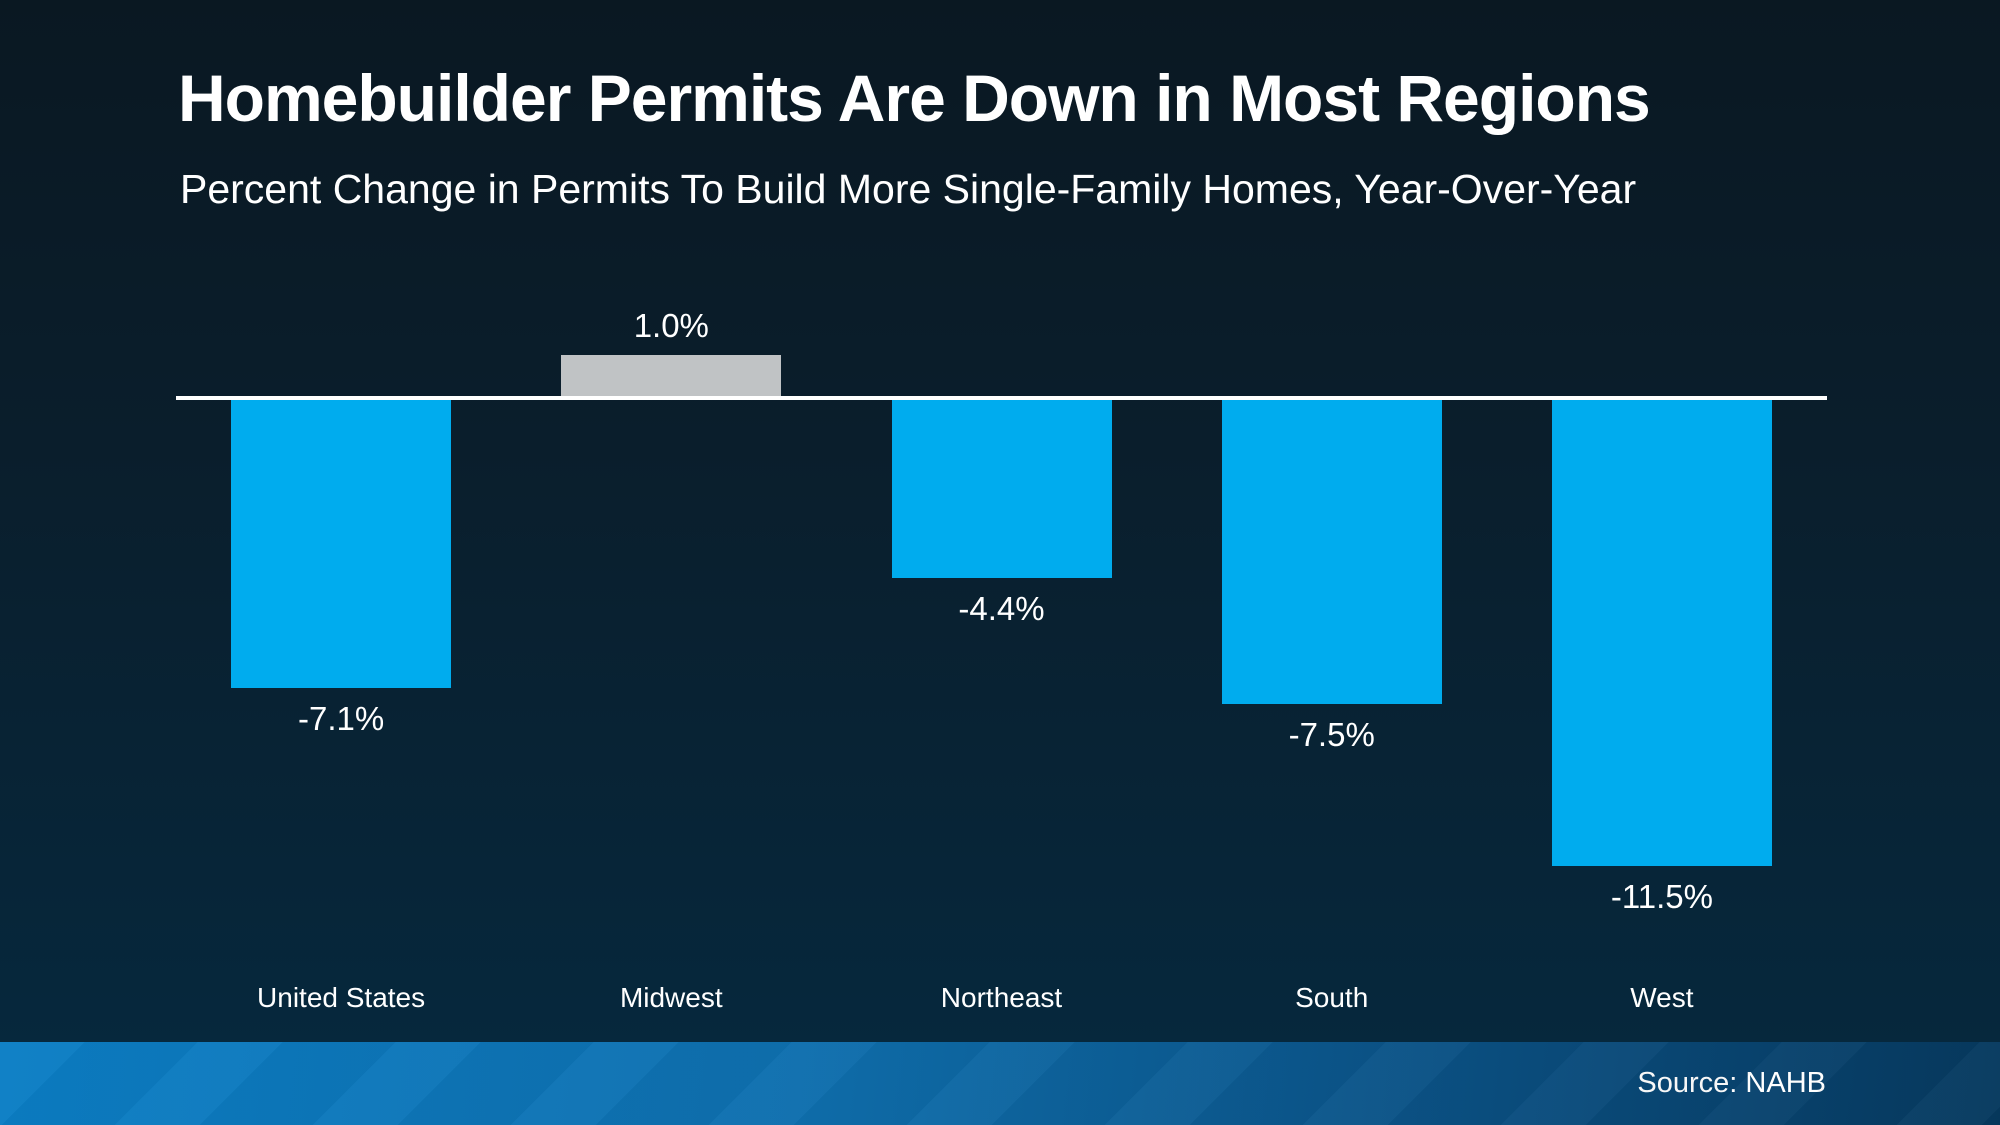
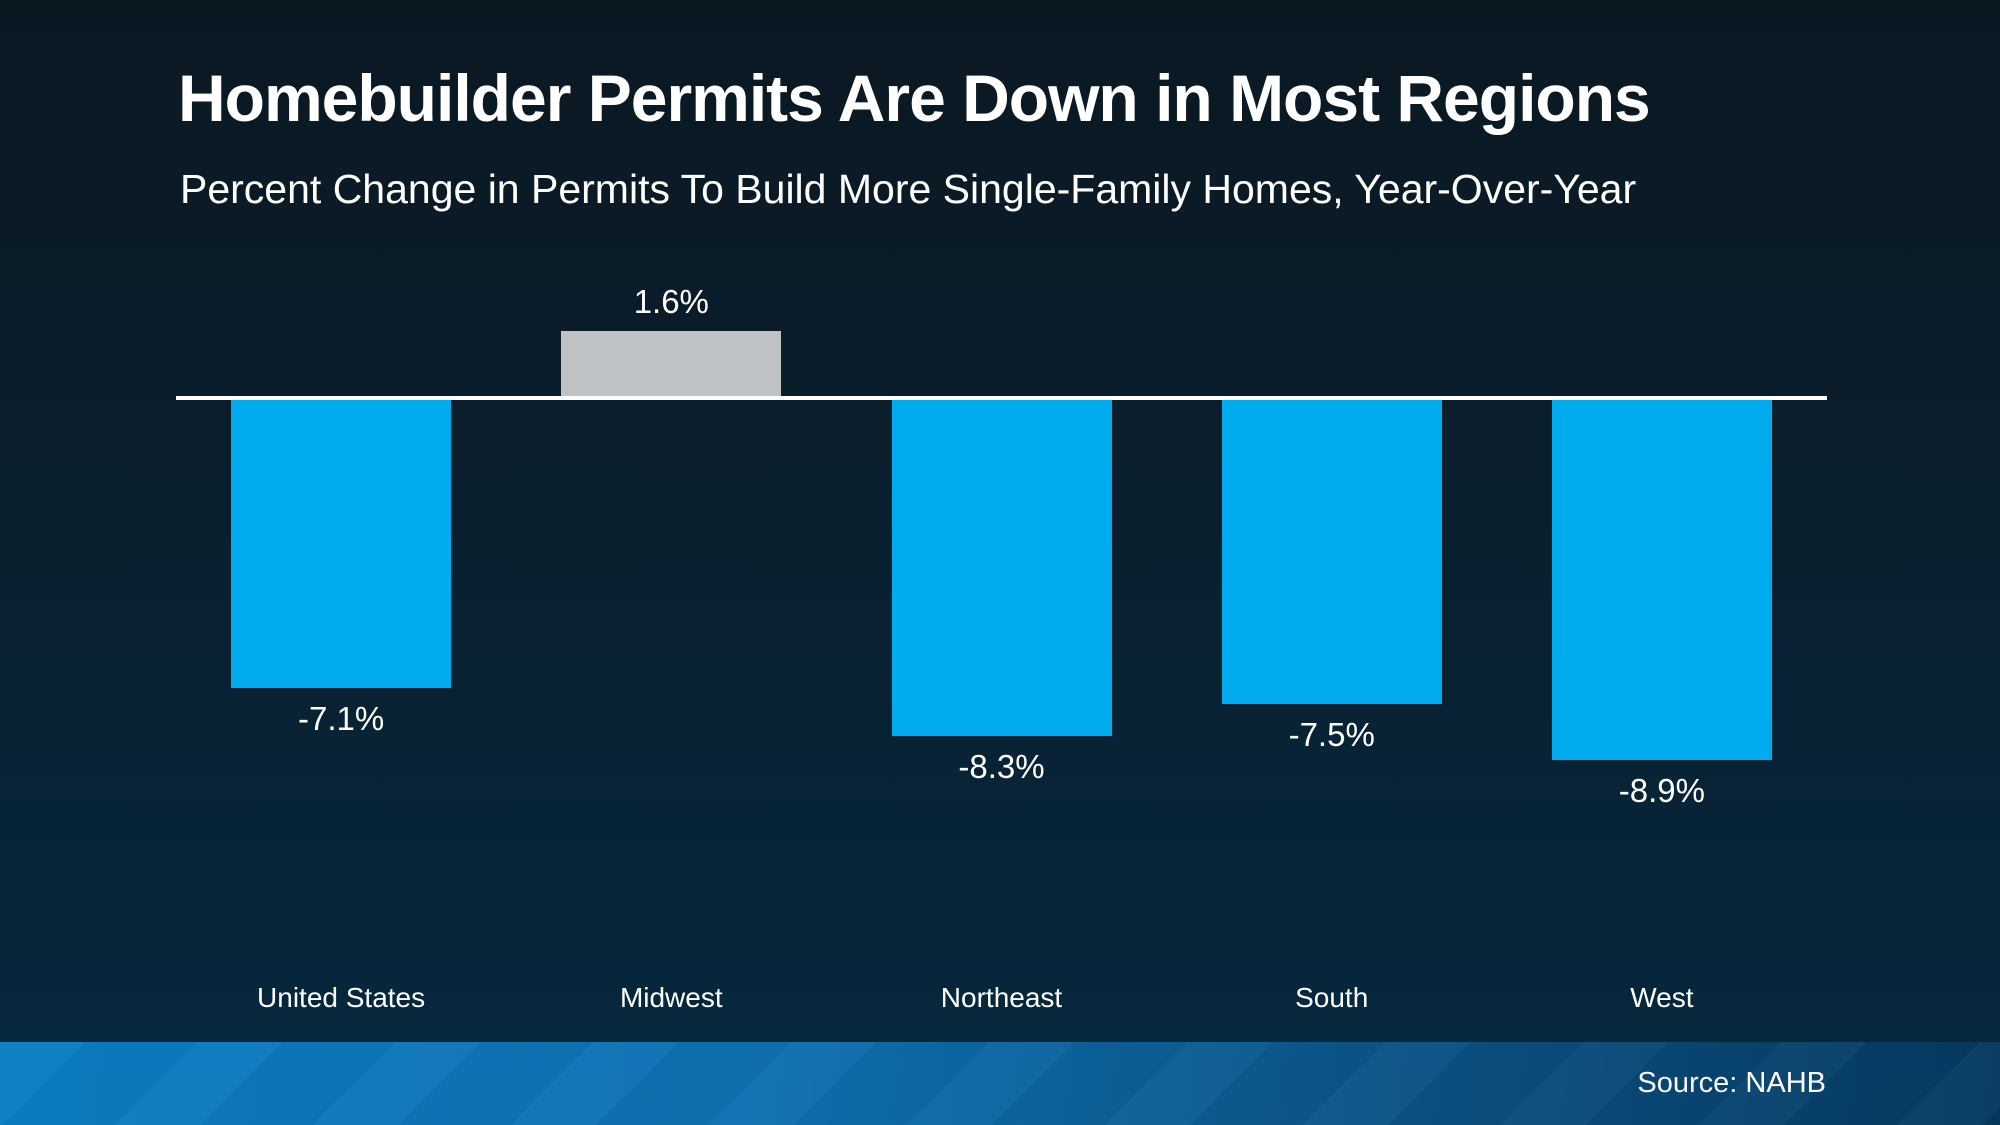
Midwest: 1.0% -> 1.6%
Northeast: -4.4% -> -8.3%
West: -11.5% -> -8.9%
